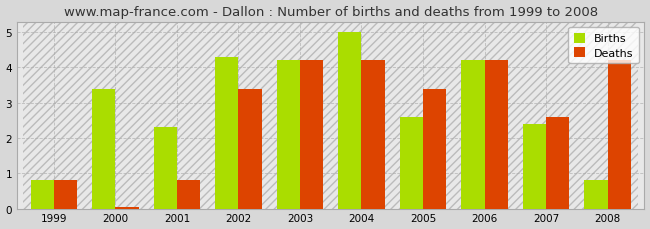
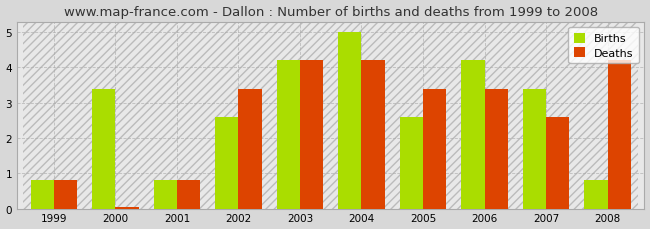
Births/2001: 2.3 -> 0.8
Births/2002: 4.3 -> 2.6
Deaths/2006: 4.20 -> 3.40
Births/2007: 2.4 -> 3.4
